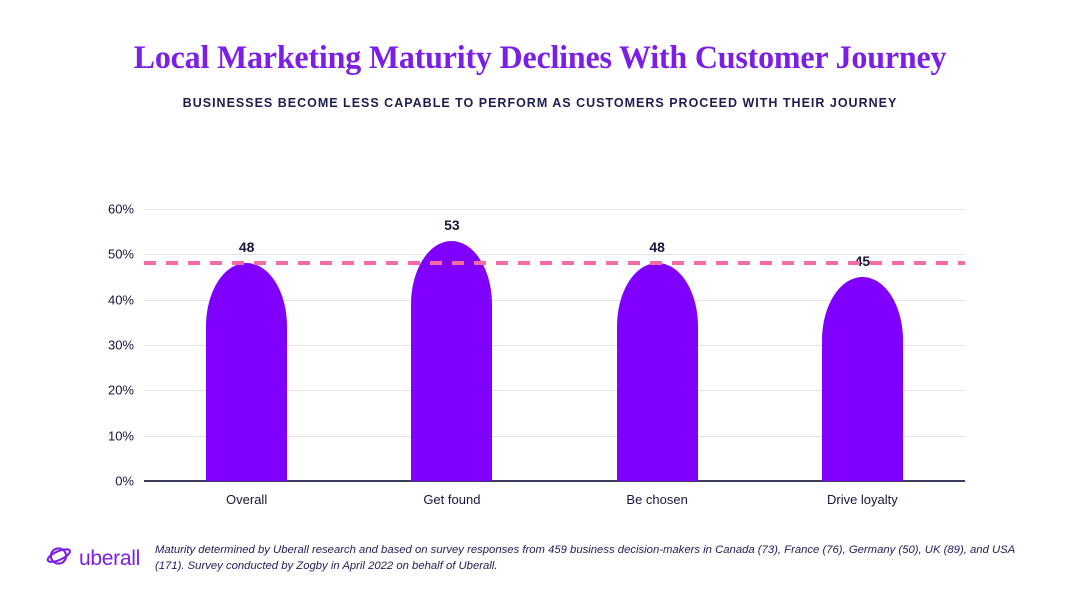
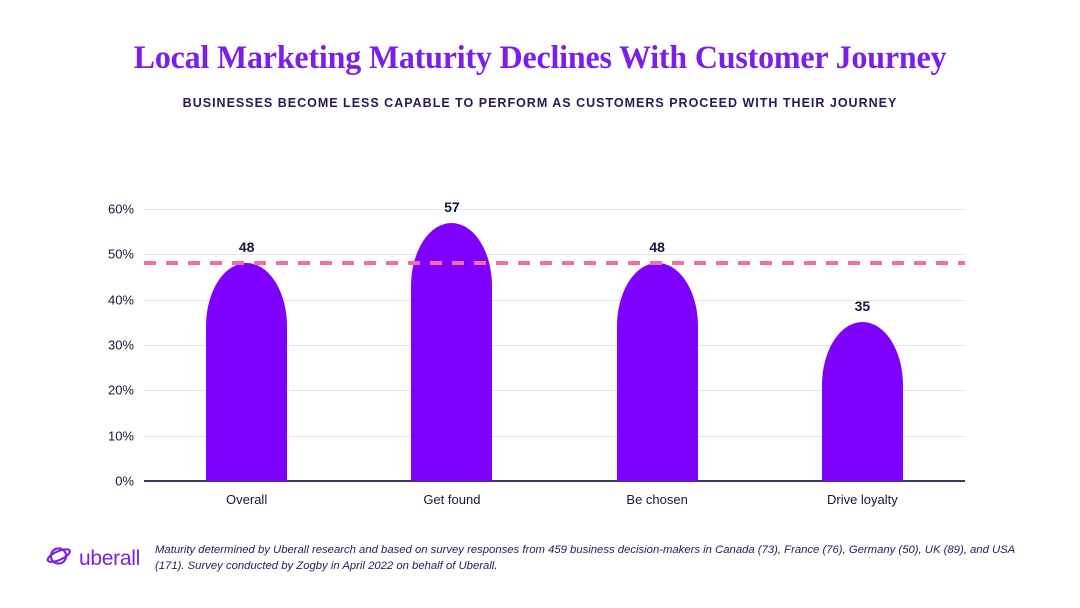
Get found: 53 -> 57
Drive loyalty: 45 -> 35
